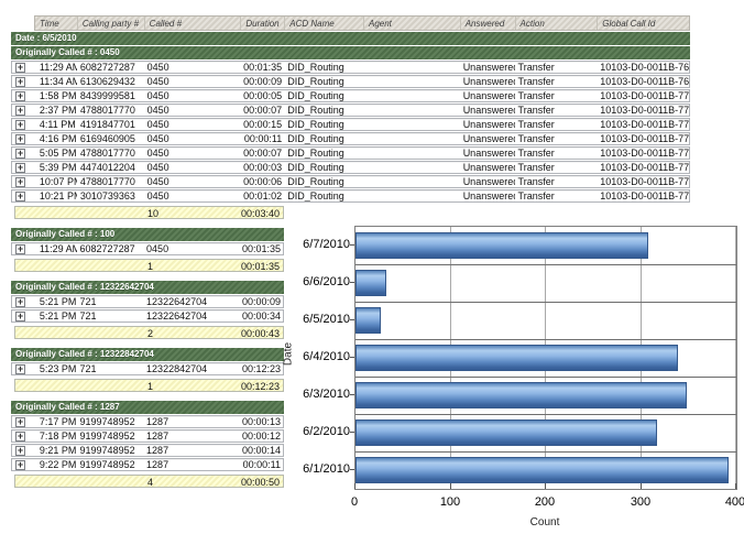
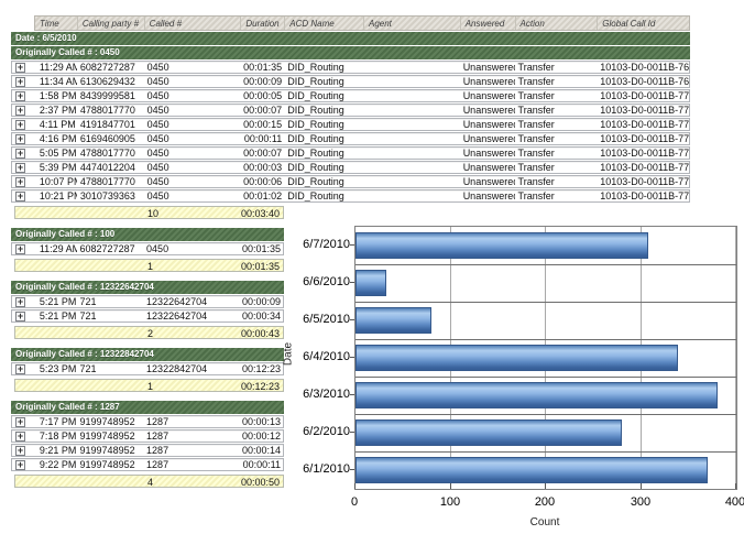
6/5/2010: 30 -> 80
6/3/2010: 350 -> 380
6/2/2010: 320 -> 280
6/1/2010: 390 -> 370
